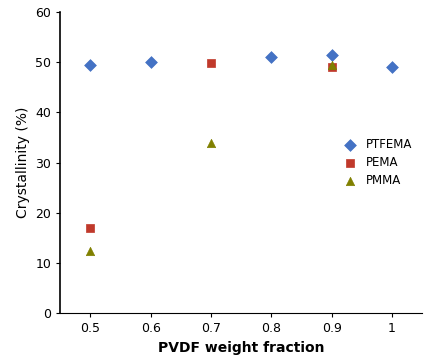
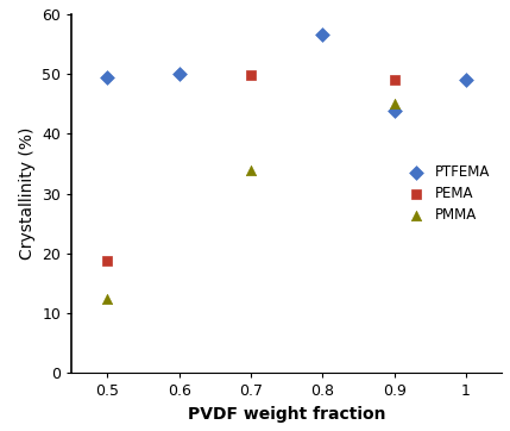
PEMA/0.5: 17.0 -> 18.8
PTFEMA/0.8: 51.0 -> 56.6
PTFEMA/0.9: 51.5 -> 43.8
PMMA/0.9: 49.5 -> 45.0
